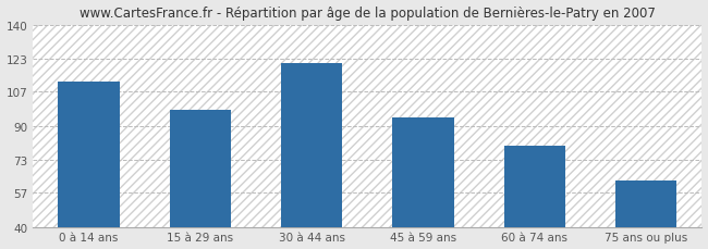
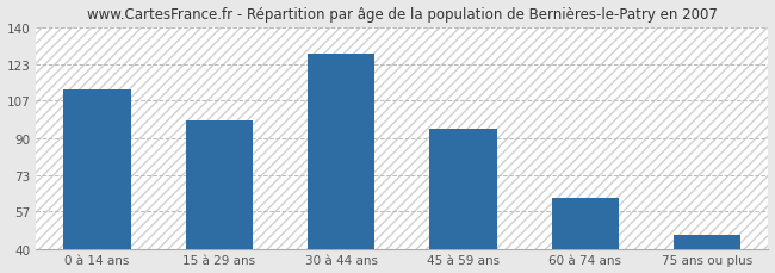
30 à 44 ans: 121 -> 128
60 à 74 ans: 80 -> 63
75 ans ou plus: 63 -> 46
